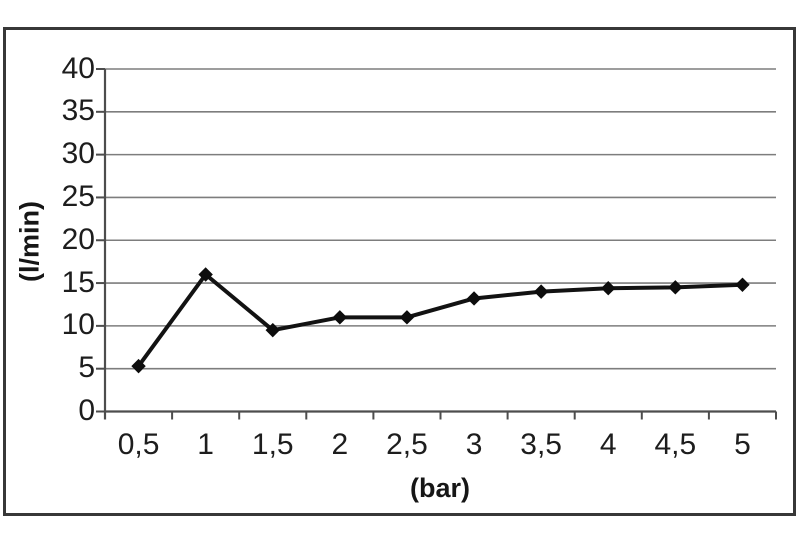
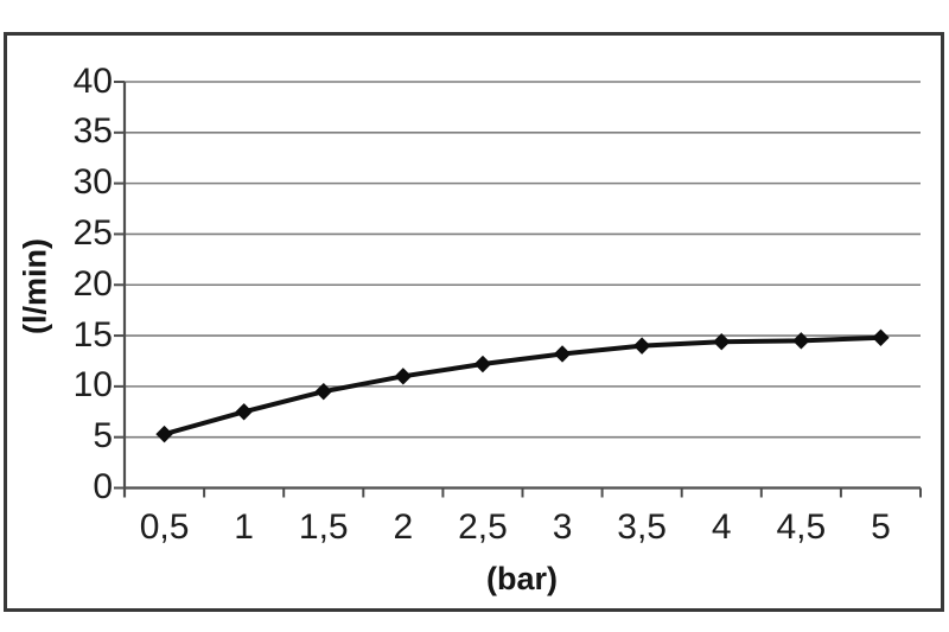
1: 16 -> 8
2,5: 11 -> 12
